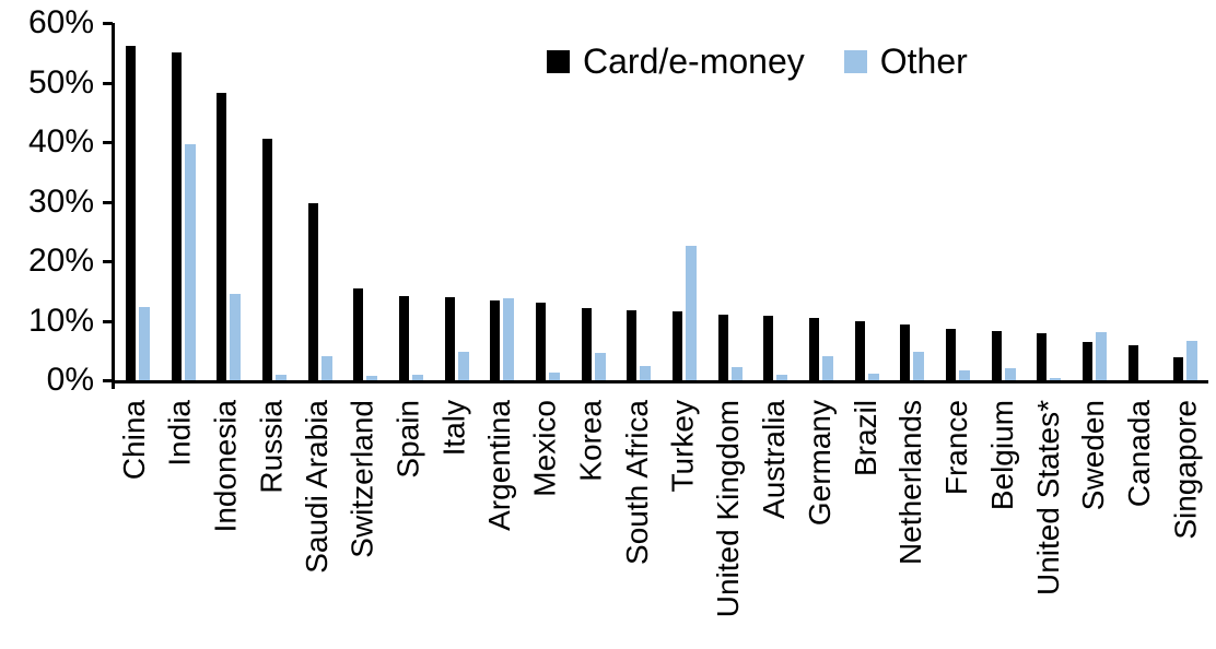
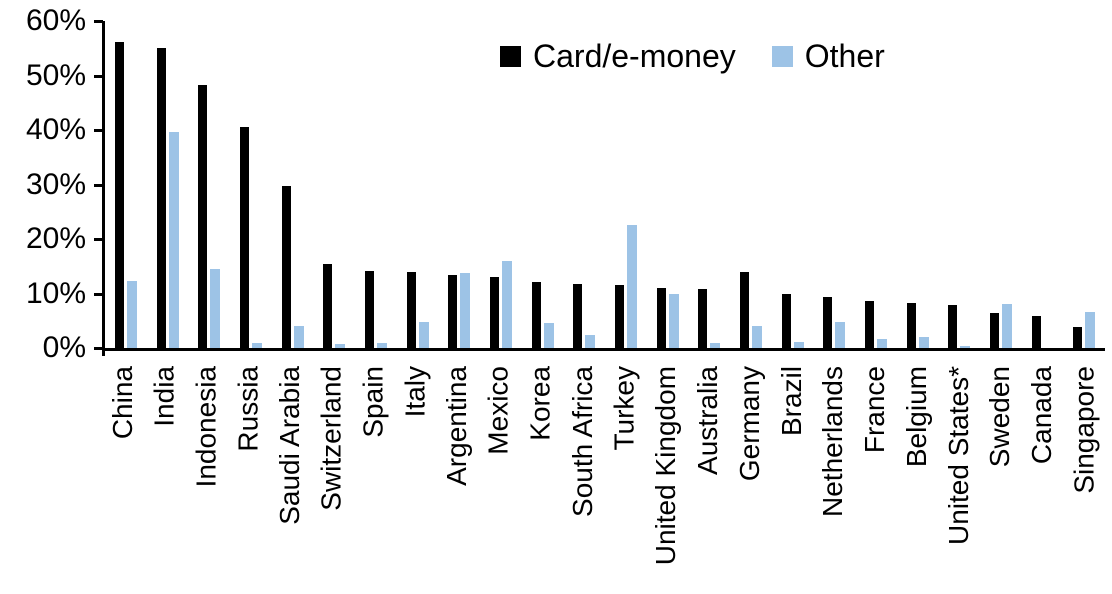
Other/Mexico: 1% -> 16%
Other/United Kingdom: 2% -> 10%
Card/e-money/Germany: 10% -> 14%
